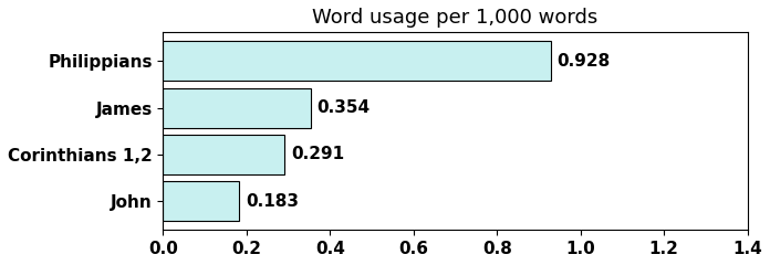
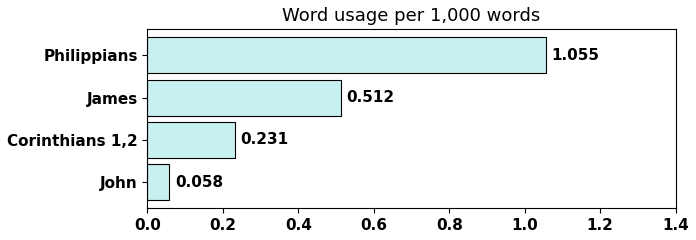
Philippians: 0.928 -> 1.055
James: 0.354 -> 0.512
Corinthians 1,2: 0.291 -> 0.231
John: 0.183 -> 0.058
